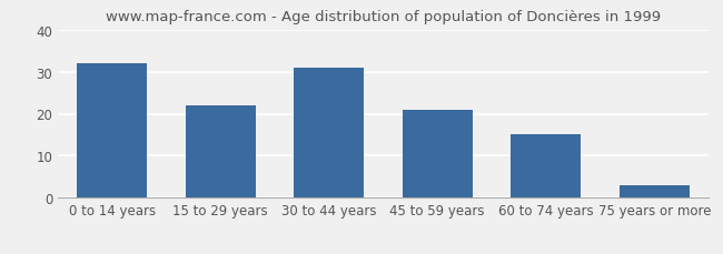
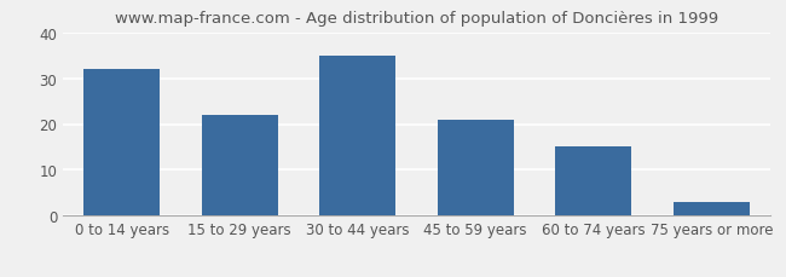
30 to 44 years: 31 -> 35
